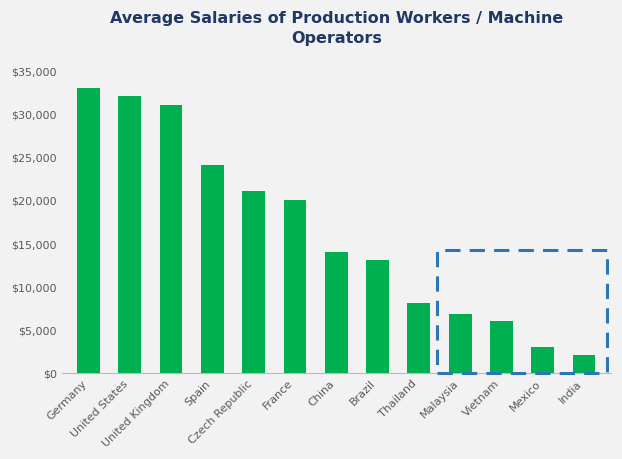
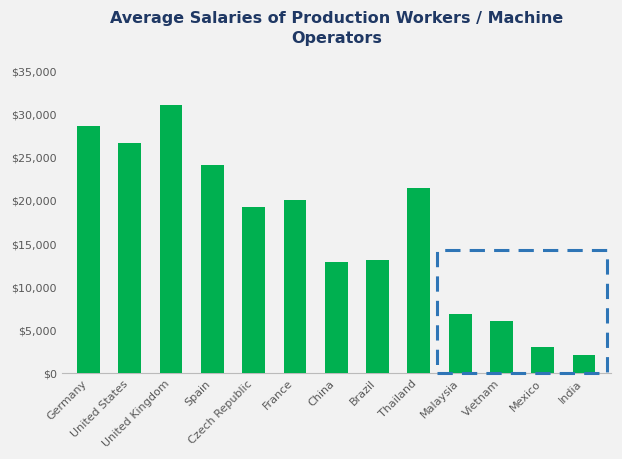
Germany: $33,000 -> $28,600
United States: $32,000 -> $26,600
Czech Republic: $21,000 -> $19,200
China: $14,000 -> $12,800
Thailand: $8,000 -> $21,400
